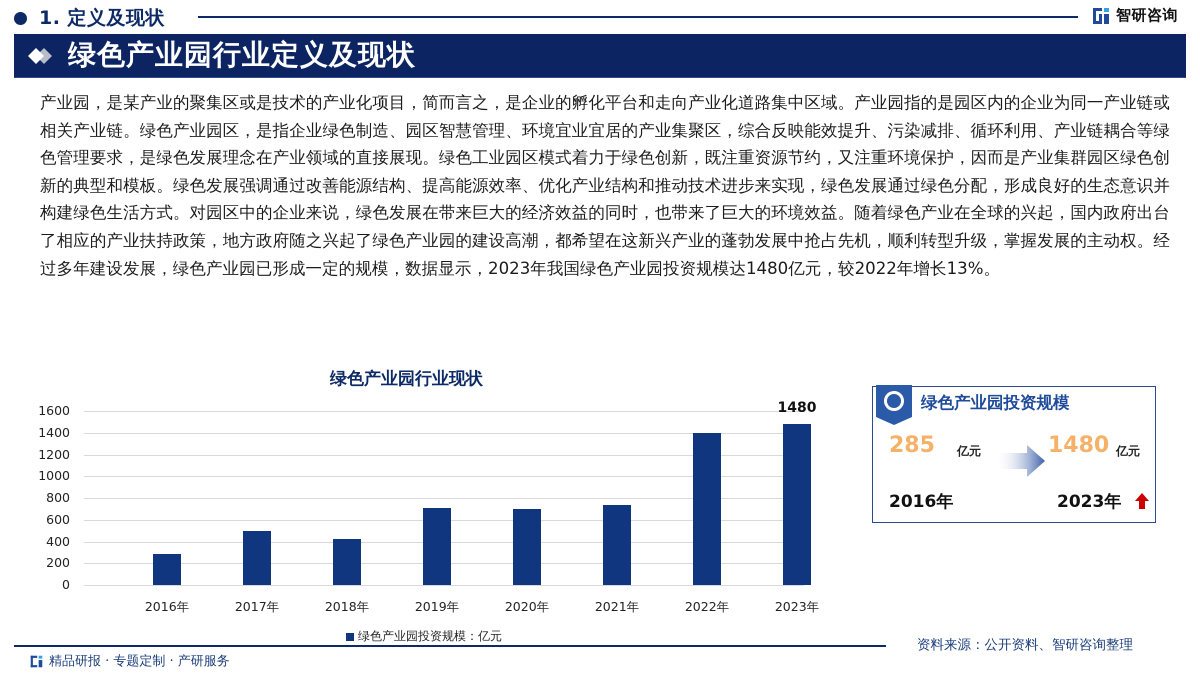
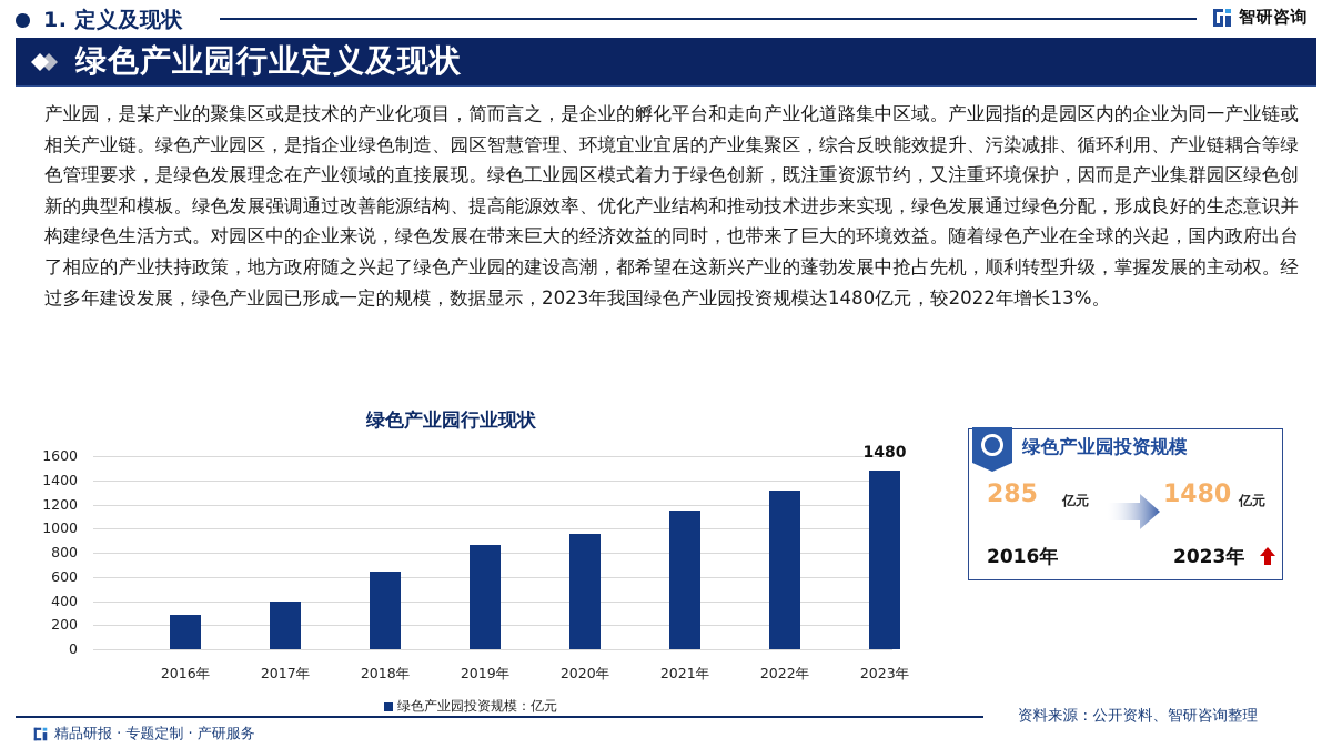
2017年: 500 -> 400
2018年: 420 -> 640
2019年: 710 -> 870
2020年: 700 -> 960
2021年: 740 -> 1150
2022年: 1400 -> 1310
